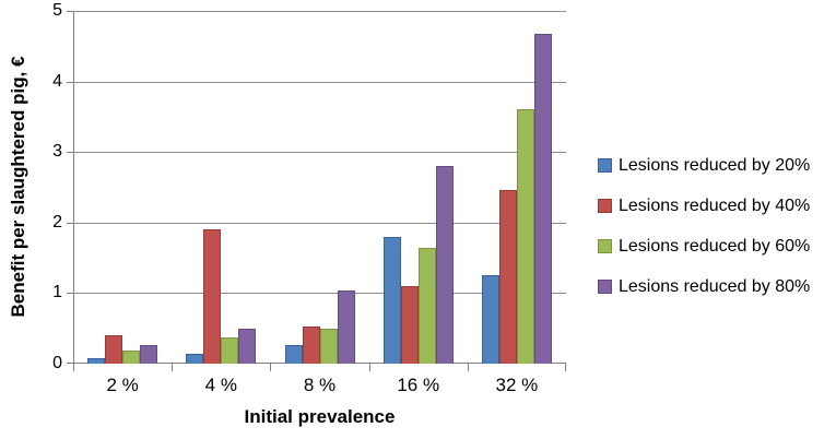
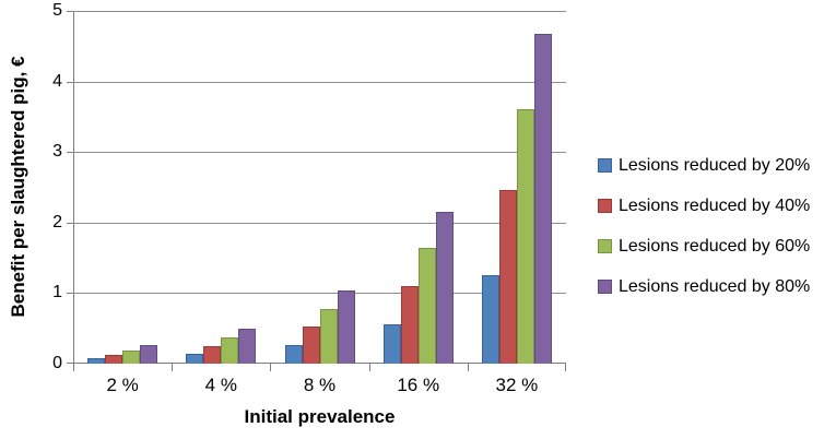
Lesions reduced by 40%/2 %: 0.4 -> 0.1
Lesions reduced by 40%/4 %: 1.9 -> 0.2
Lesions reduced by 60%/8 %: 0.5 -> 0.8
Lesions reduced by 20%/16 %: 1.8 -> 0.6
Lesions reduced by 80%/16 %: 2.8 -> 2.1
